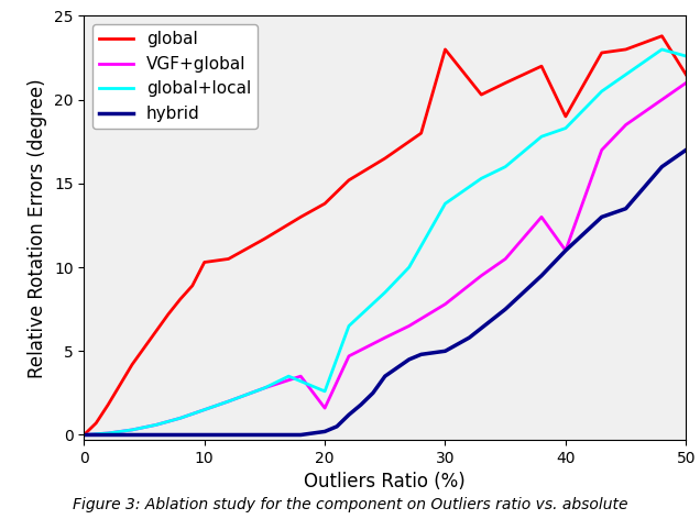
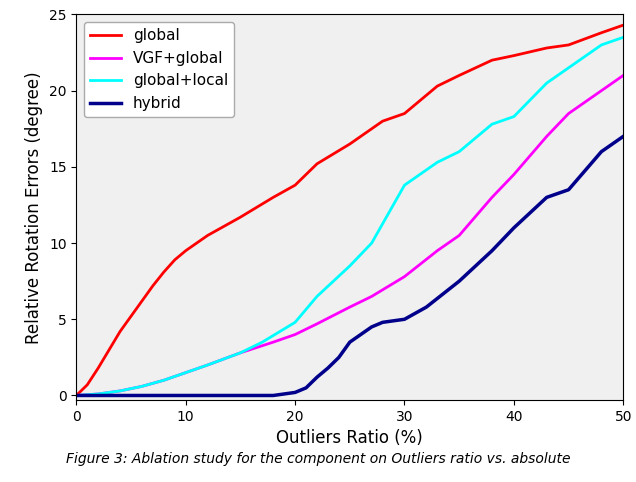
global/10: 10.3 -> 9.5
VGF+global/20: 1.6 -> 4.0
global+local/20: 2.6 -> 4.8
global/30: 23.0 -> 18.5
global/40: 19.0 -> 22.3
VGF+global/40: 11.0 -> 14.5
global/50: 21.5 -> 24.3
global+local/50: 22.6 -> 23.5
